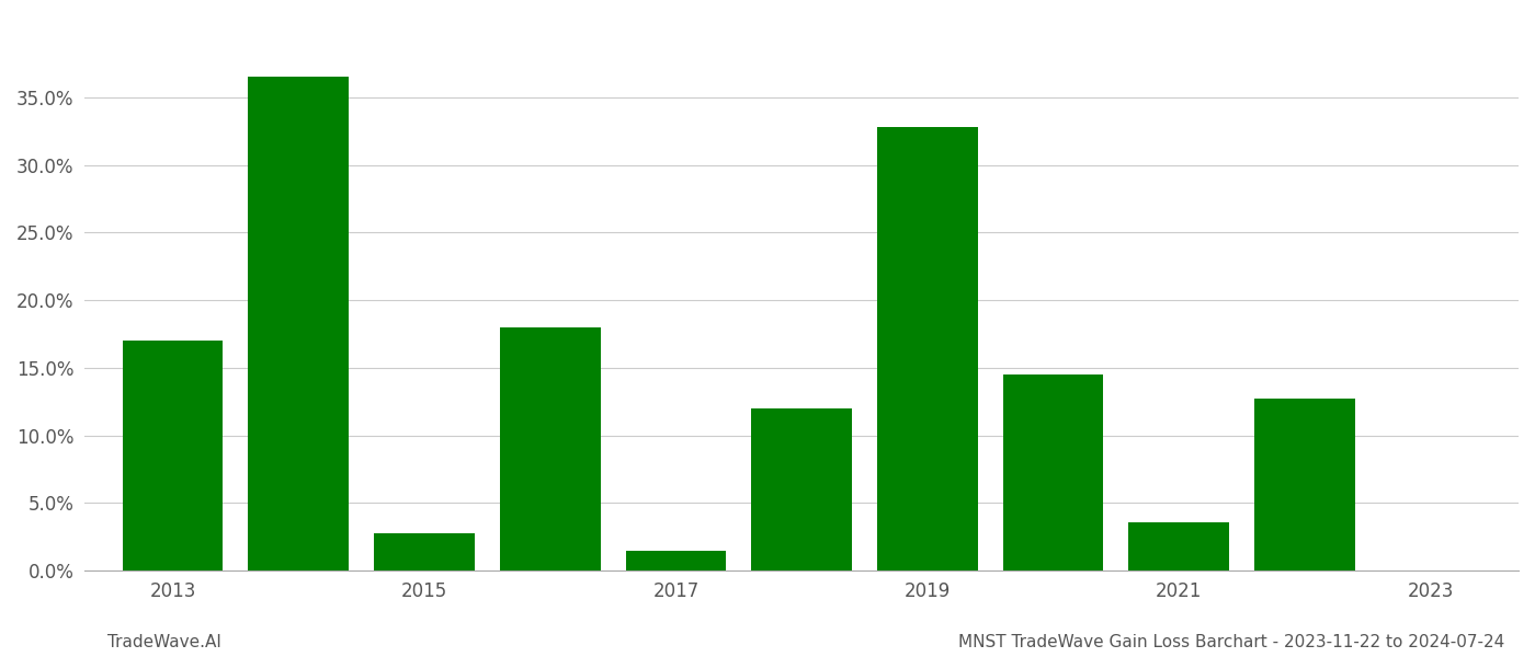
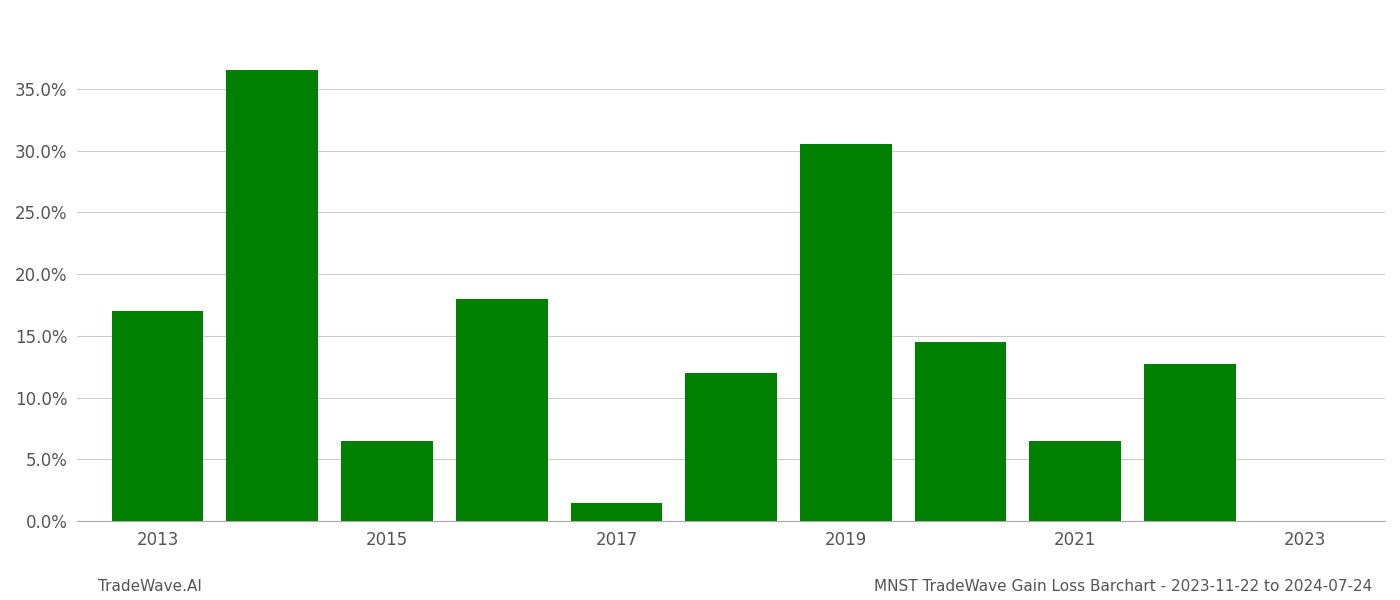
2015: 2.8% -> 6.5%
2019: 32.8% -> 30.5%
2021: 3.6% -> 6.5%
